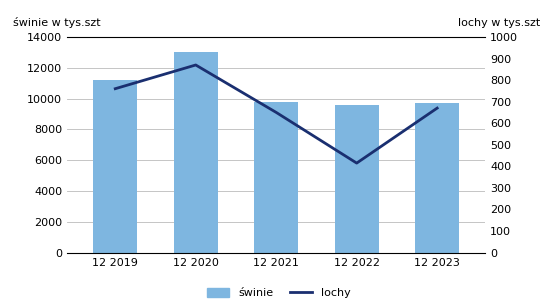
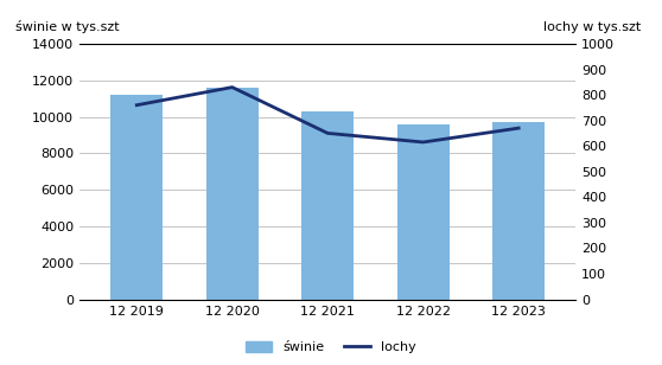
świnie/12 2020: 13000 -> 11600
lochy/12 2020: 870 -> 830
świnie/12 2021: 9800 -> 10300
lochy/12 2022: 415 -> 615
